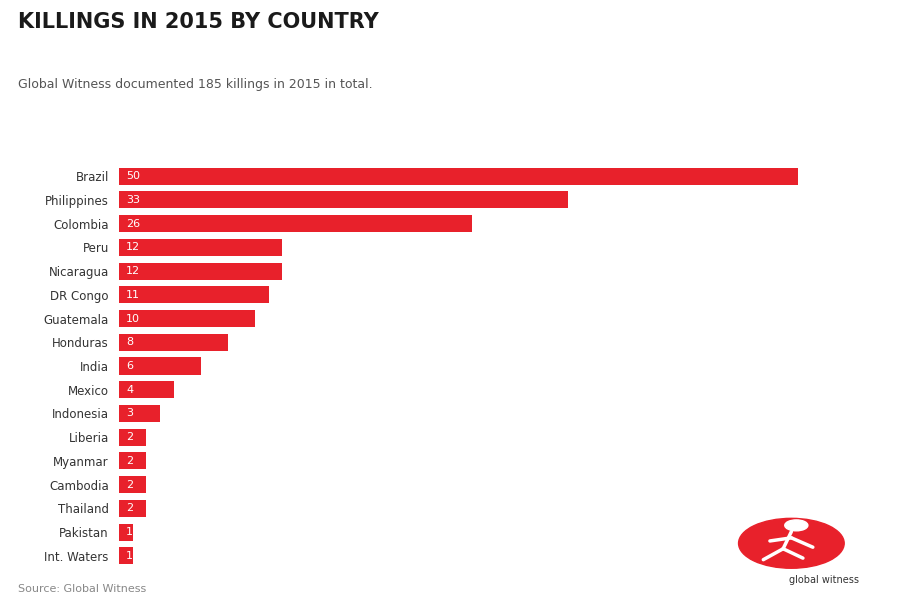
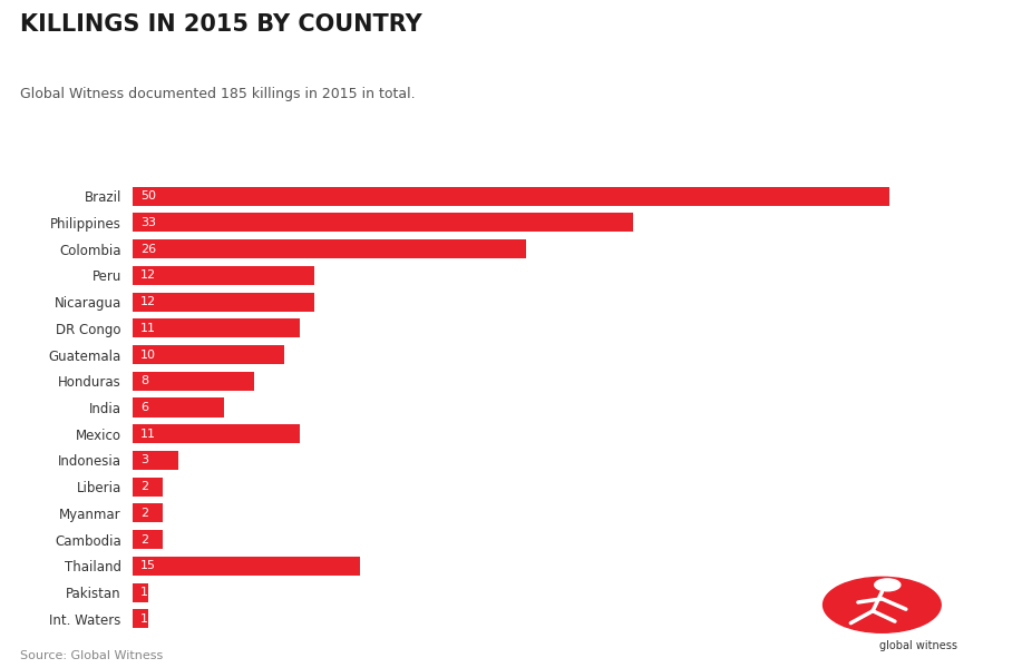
Mexico: 4 -> 11
Thailand: 2 -> 15
